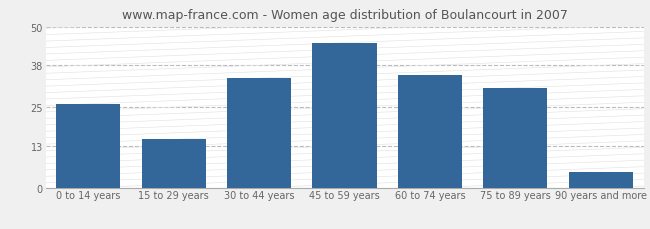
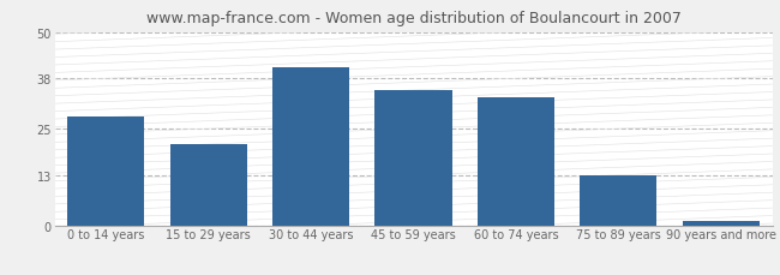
0 to 14 years: 26 -> 28
15 to 29 years: 15 -> 21
30 to 44 years: 34 -> 41
45 to 59 years: 45 -> 35
60 to 74 years: 35 -> 33
75 to 89 years: 31 -> 13
90 years and more: 5 -> 1
